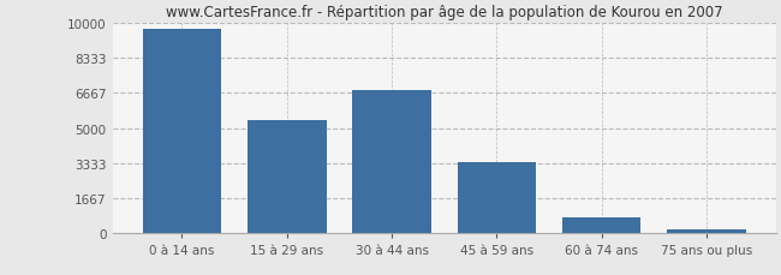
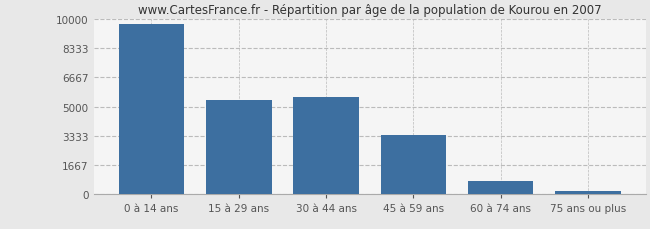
30 à 44 ans: 6800 -> 5600
